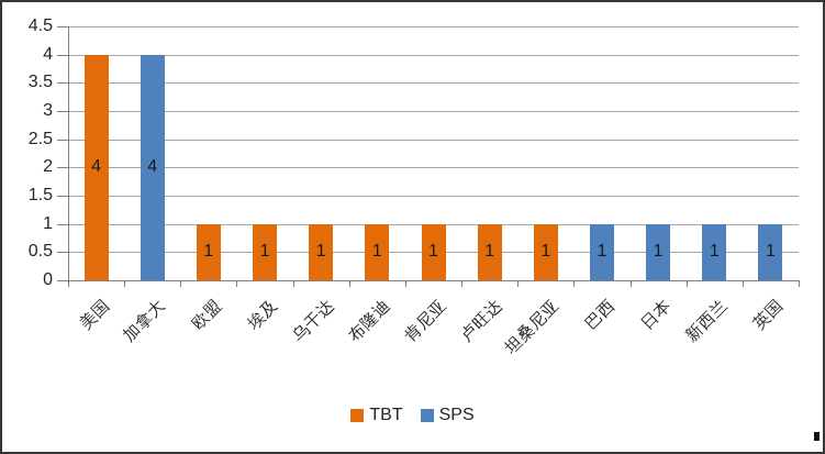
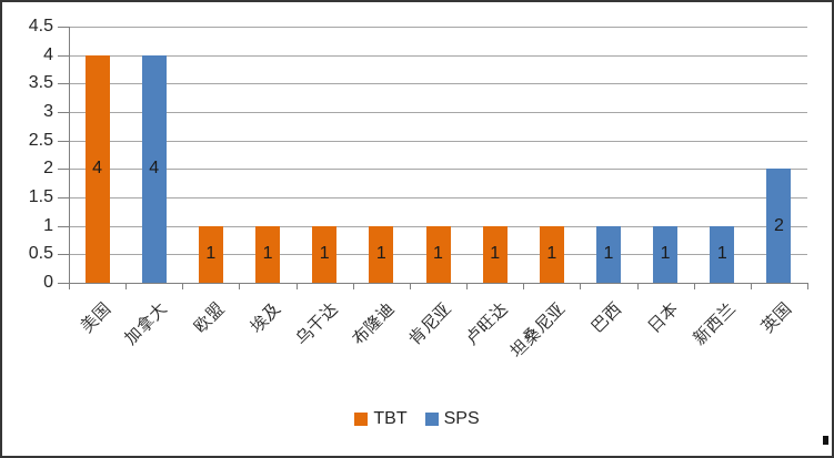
SPS/英国: 1 -> 2
